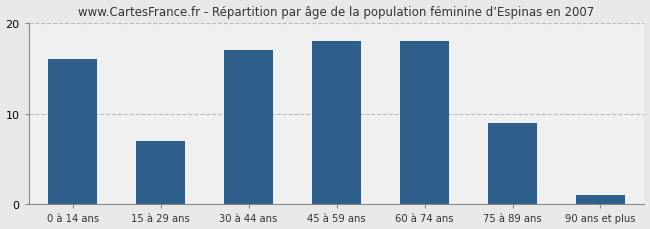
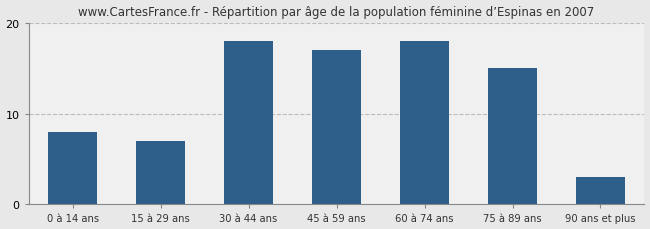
0 à 14 ans: 16 -> 8
30 à 44 ans: 17 -> 18
45 à 59 ans: 18 -> 17
75 à 89 ans: 9 -> 15
90 ans et plus: 1 -> 3
